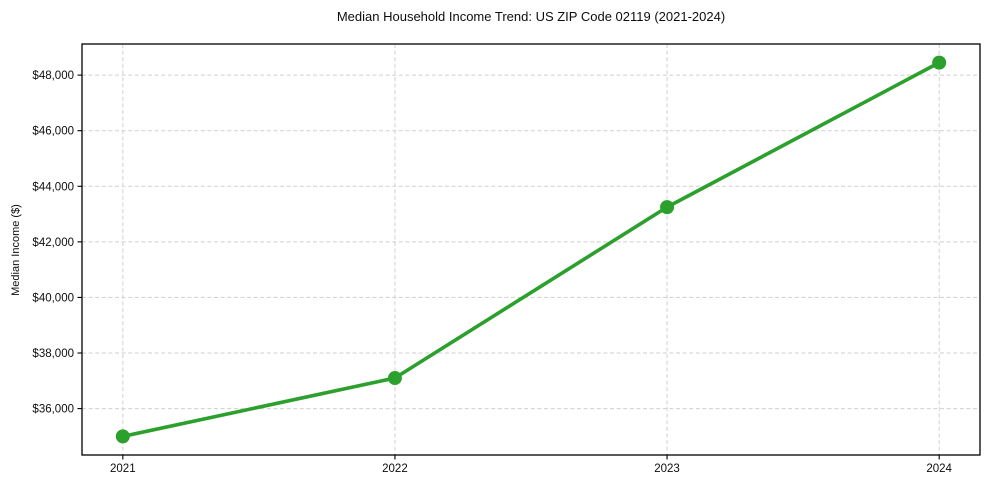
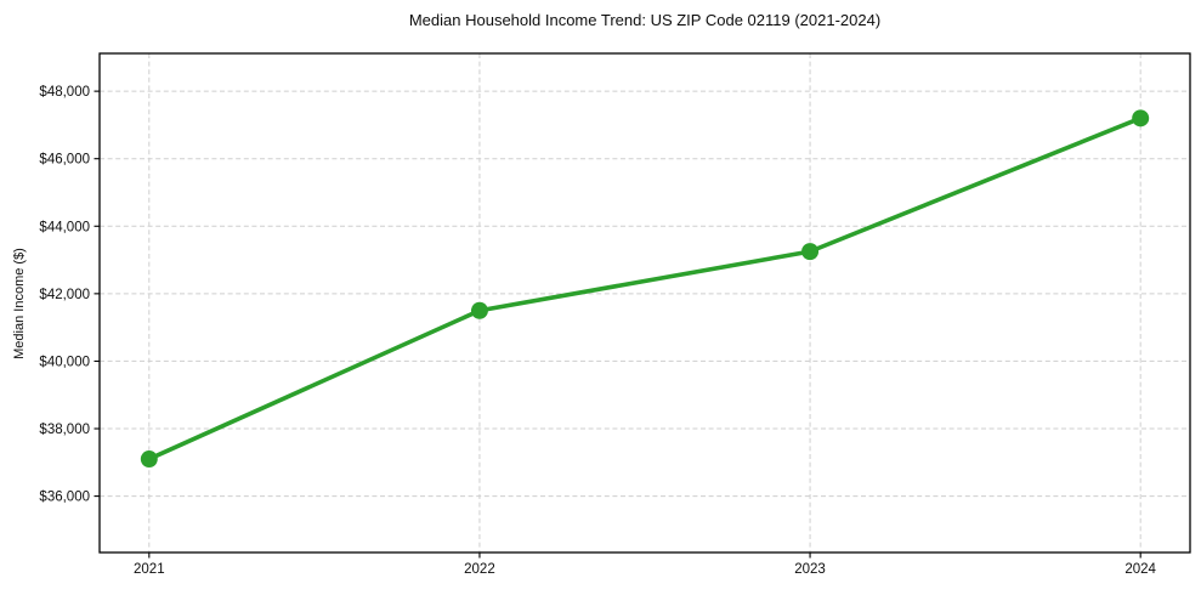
2021: $35000 -> $37100
2022: $37100 -> $41500
2024: $48400 -> $47200
